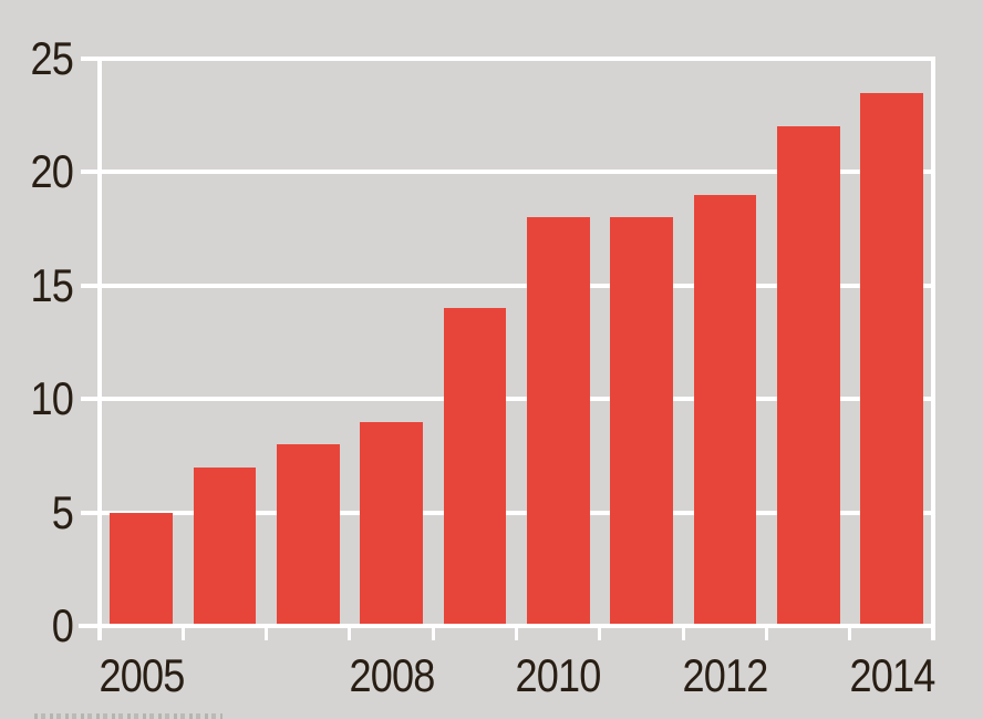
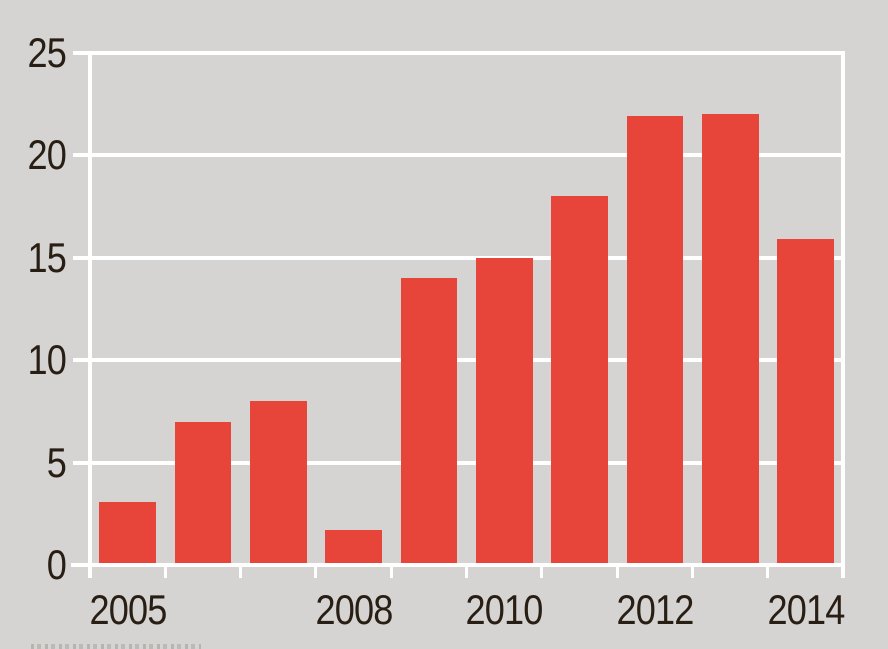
2005: 5.0 -> 3.1
2008: 9.0 -> 1.7
2010: 18.0 -> 15.0
2012: 19.0 -> 21.9
2014: 23.5 -> 15.9
